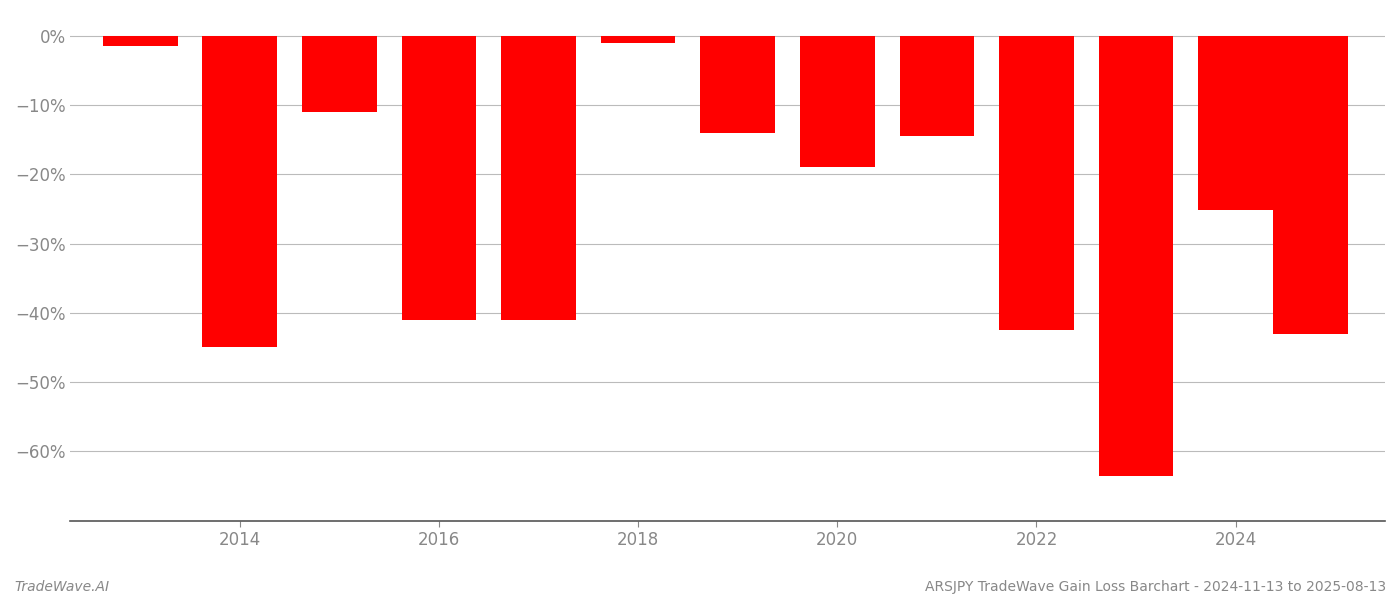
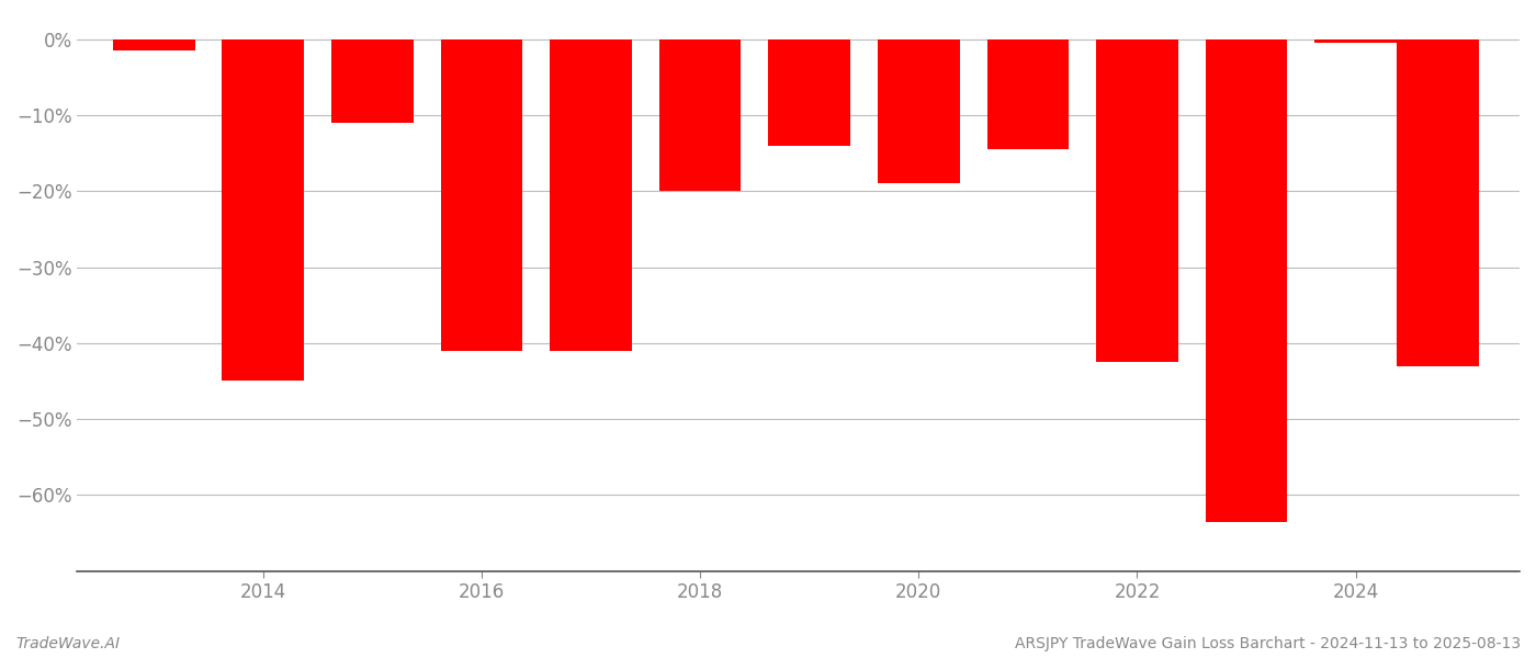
2018: -1.0% -> -20.0%
2024: -25.2% -> -0.5%
